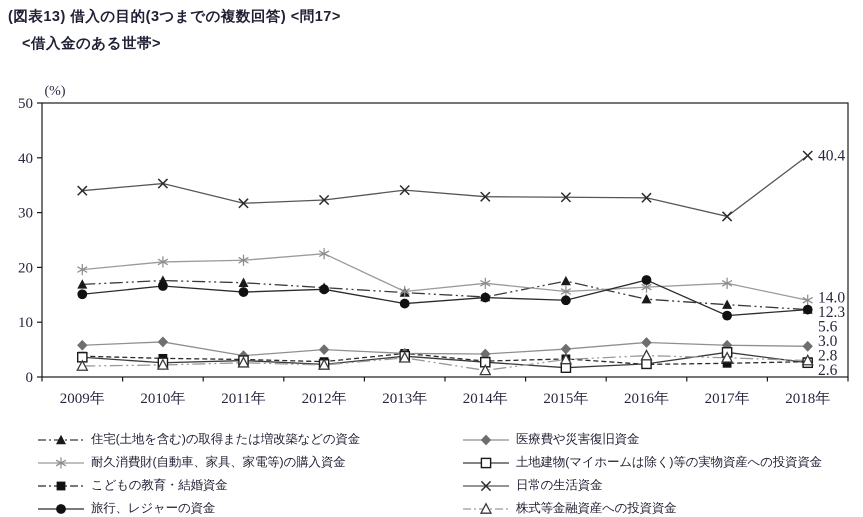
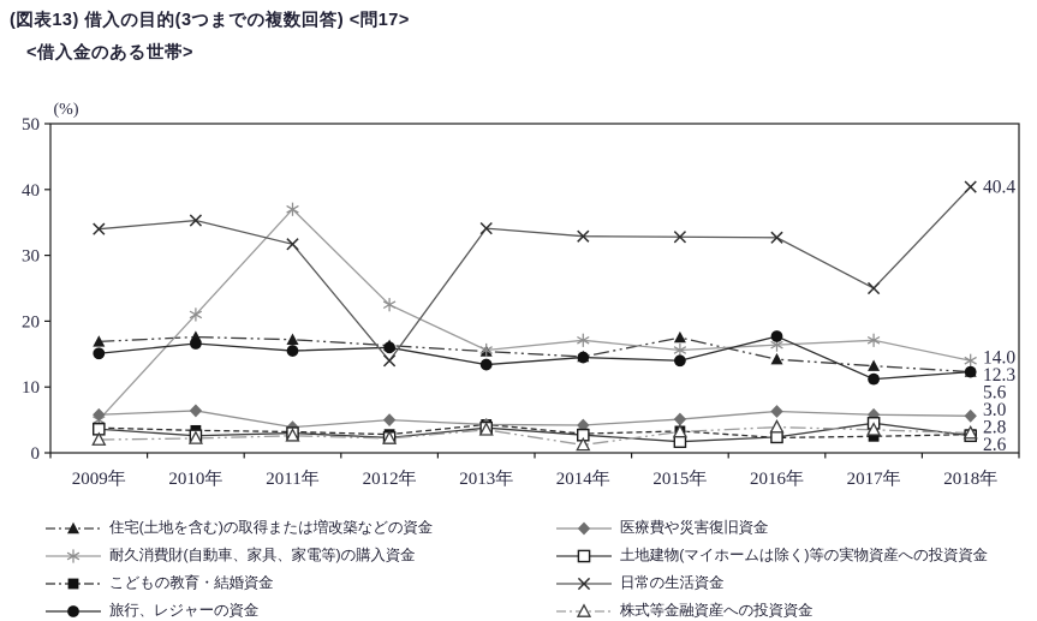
耐久消費財(自動車、家具、家電等)の購入資金/2009年: 20 -> 5
耐久消費財(自動車、家具、家電等)の購入資金/2011年: 21 -> 37
日常の生活資金/2012年: 32 -> 14
日常の生活資金/2017年: 29 -> 25
